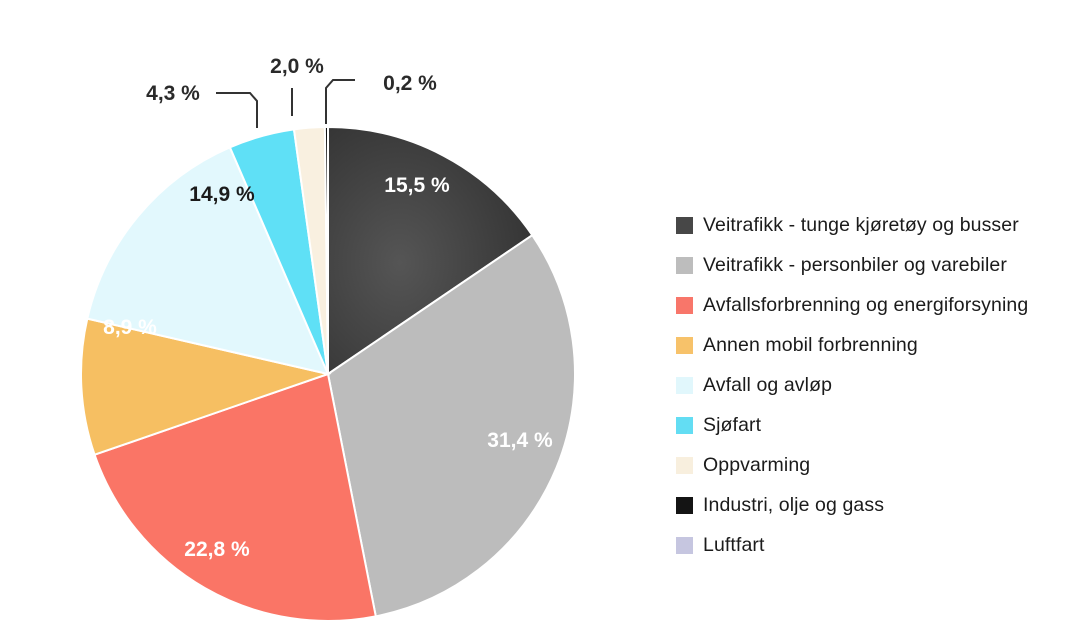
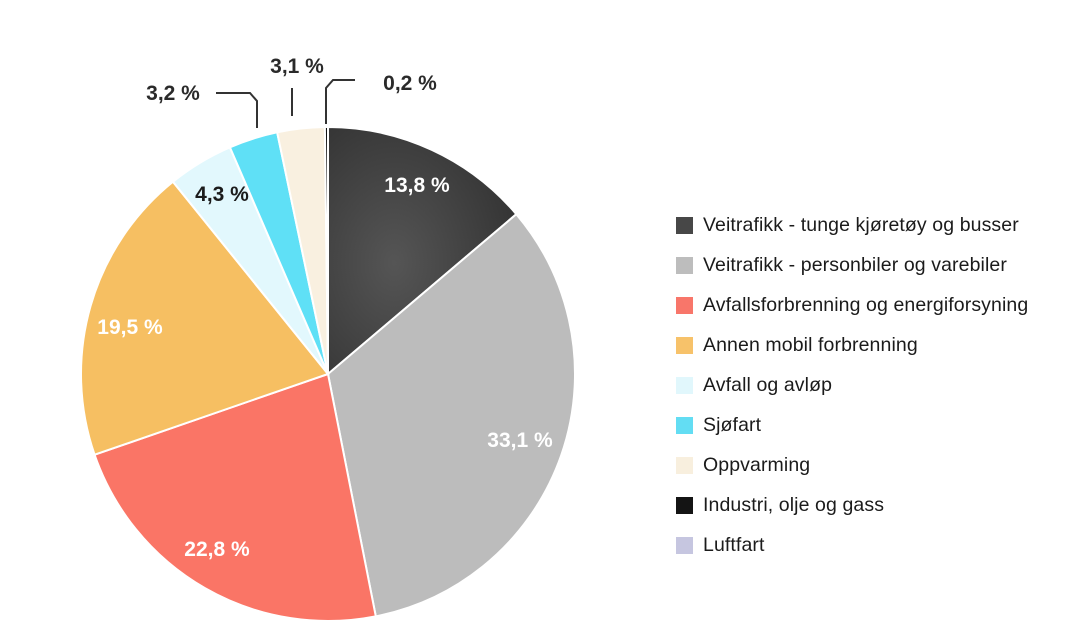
Veitrafikk - tunge kjøretøy og busser: 15,5 -> 13,8
Veitrafikk - personbiler og varebiler: 31,4 -> 33,1
Annen mobil forbrenning: 8,9 -> 19,5
Avfall og avløp: 14,9 -> 4,3
Sjøfart: 4,3 -> 3,2
Oppvarming: 2,0 -> 3,1
